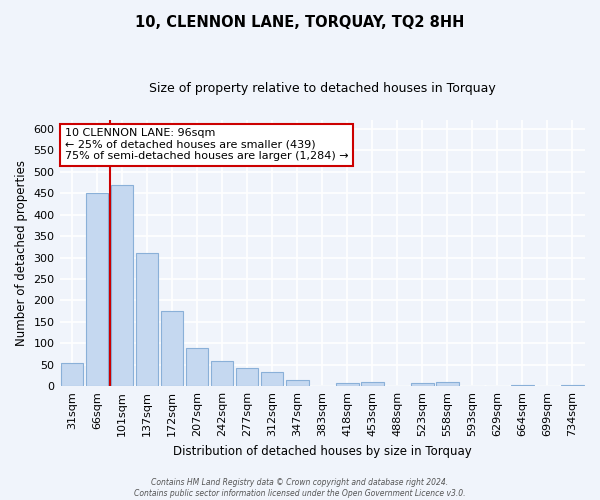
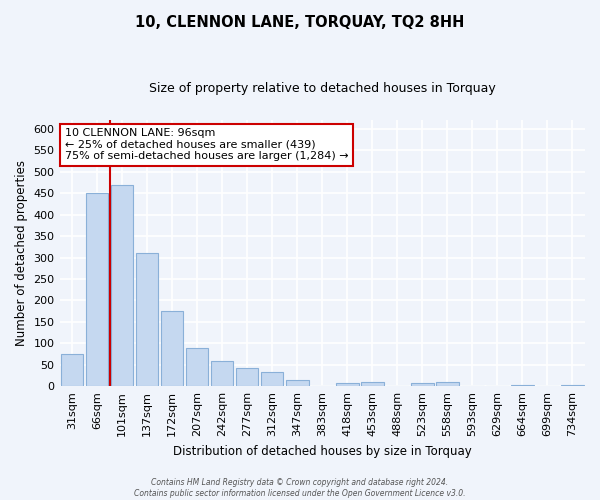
31sqm: 55 -> 75
